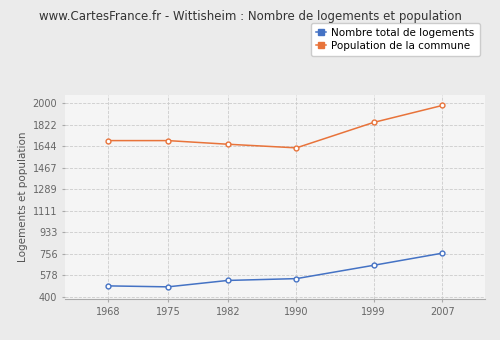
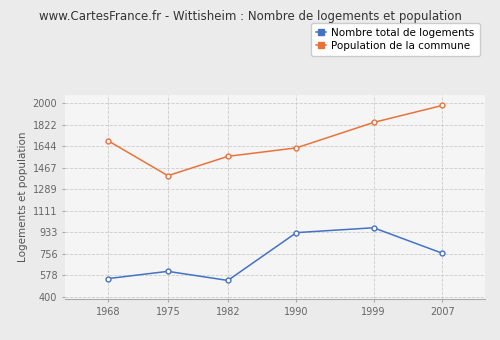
Nombre total de logements/1968: 490 -> 550
Nombre total de logements/1975: 480 -> 610
Population de la commune/1975: 1690 -> 1400
Population de la commune/1982: 1660 -> 1560
Nombre total de logements/1990: 550 -> 930
Nombre total de logements/1999: 660 -> 970
